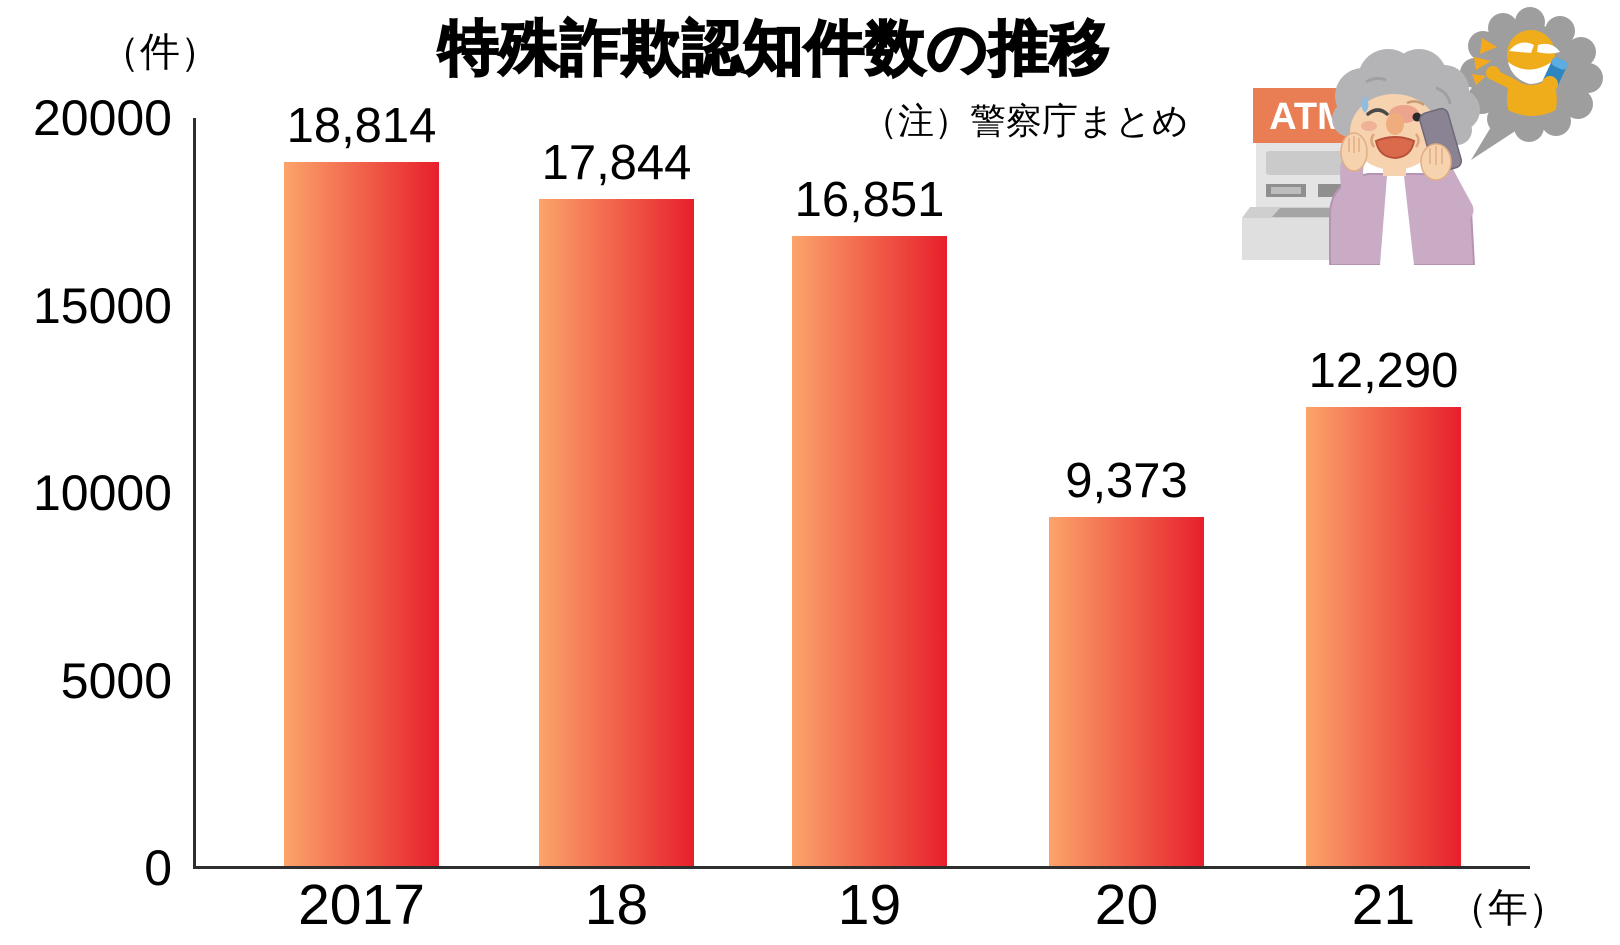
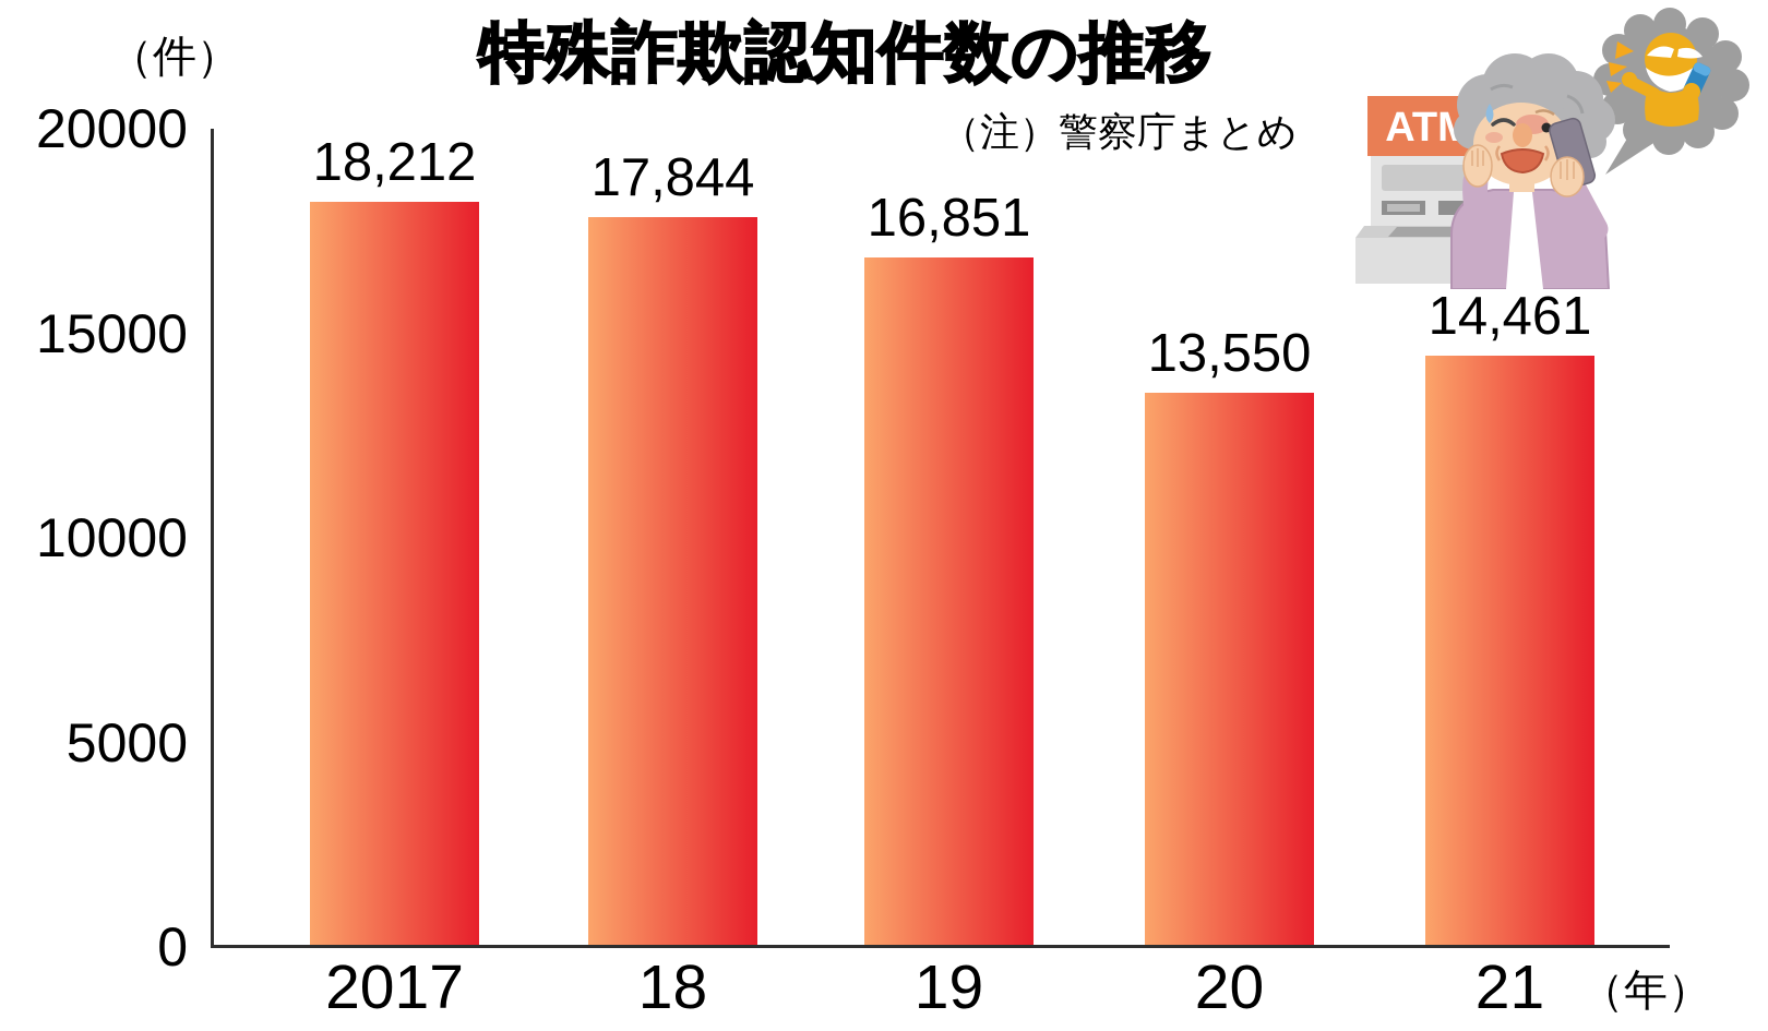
2017: 18,814 -> 18,212
20: 9,373 -> 13,550
21: 12,290 -> 14,461
